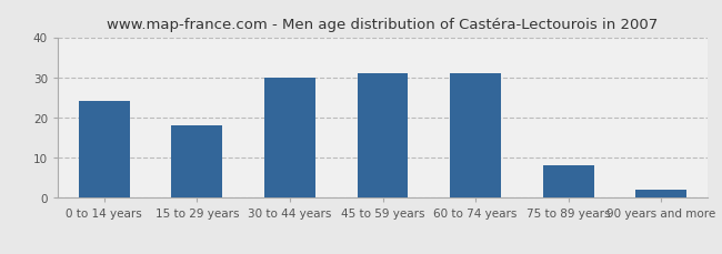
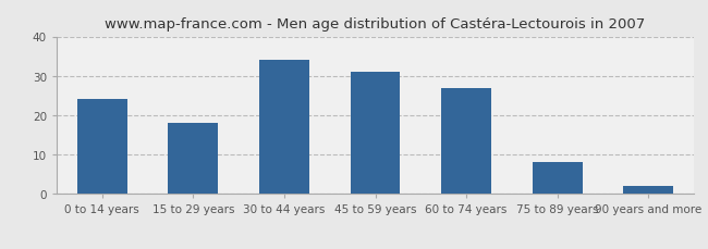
30 to 44 years: 30 -> 34
60 to 74 years: 31 -> 27
